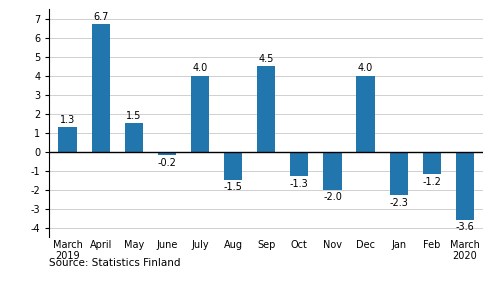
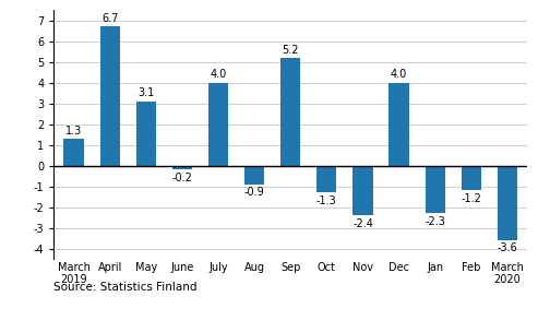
May: 1.5 -> 3.1
Aug: -1.5 -> -0.9
Sep: 4.5 -> 5.2
Nov: -2.0 -> -2.4
